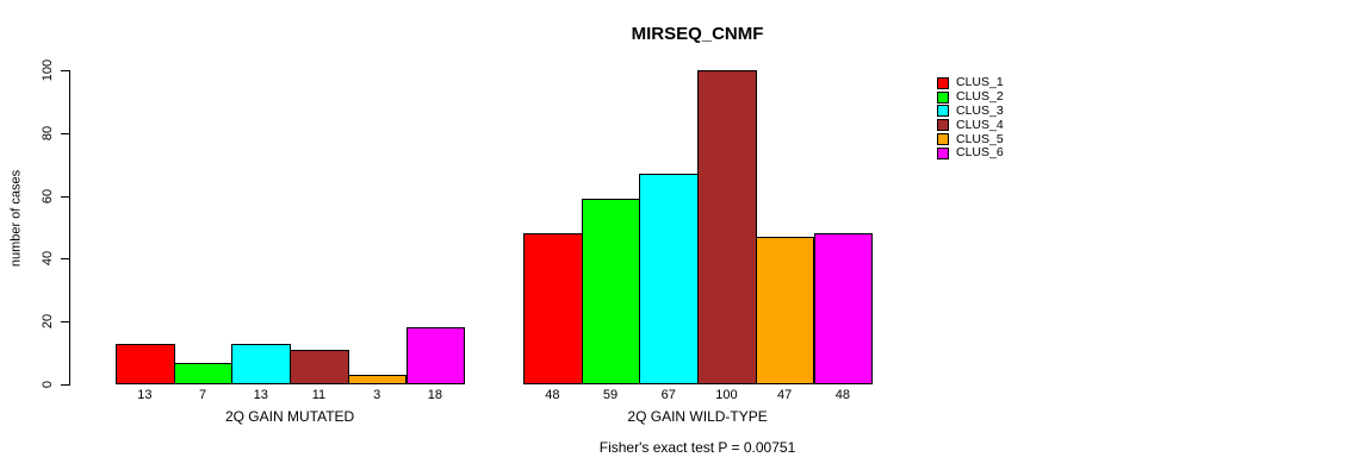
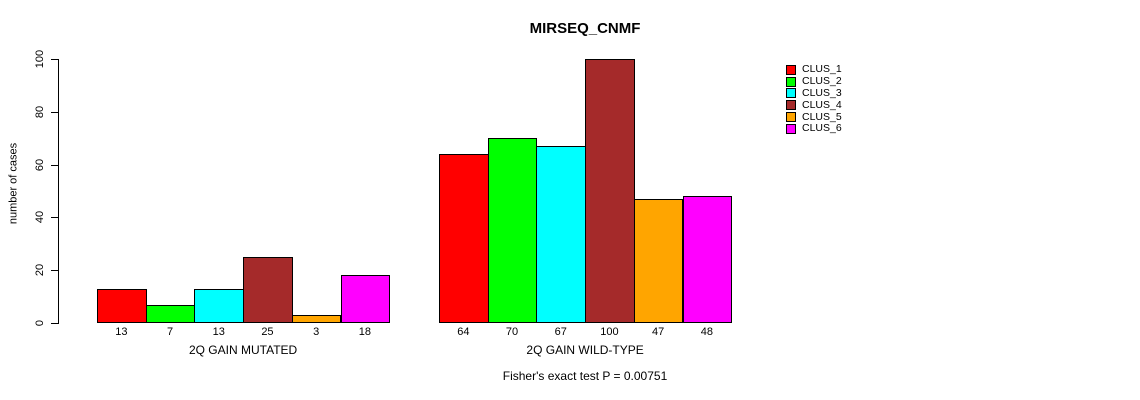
CLUS_4/2Q GAIN MUTATED: 11 -> 25
CLUS_1/2Q GAIN WILD-TYPE: 48 -> 64
CLUS_2/2Q GAIN WILD-TYPE: 59 -> 70
